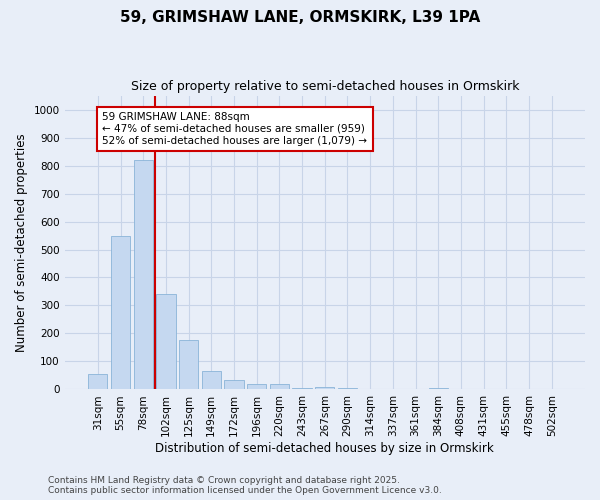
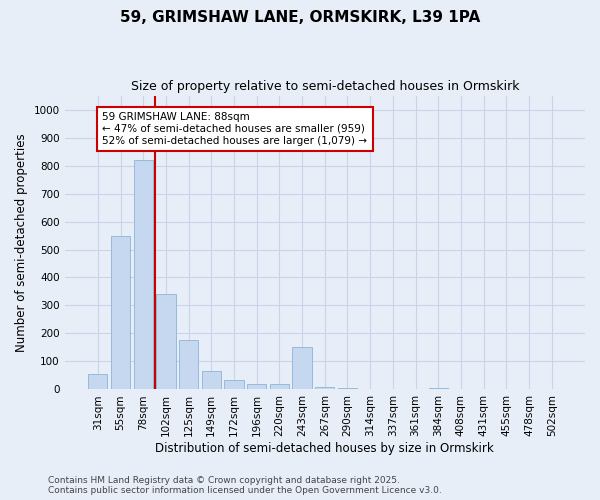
243sqm: 5 -> 150
